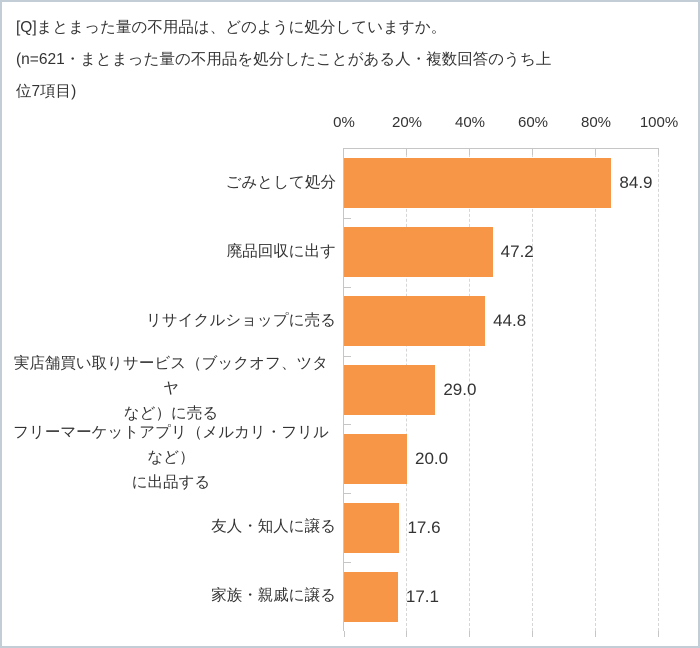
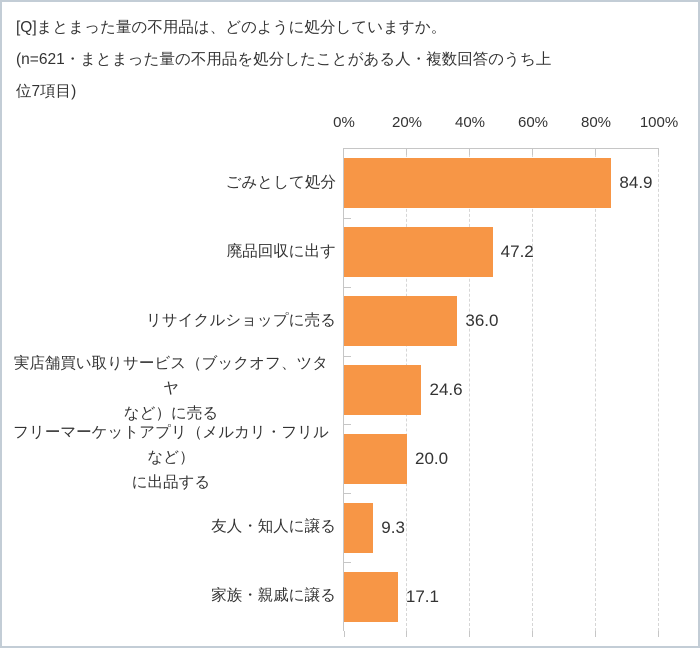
リサイクルショップに売る: 44.8 -> 36.0
実店舗買い取りサービス（ブックオフ、ツタヤなど）に売る: 29.0 -> 24.6
友人・知人に譲る: 17.6 -> 9.3
